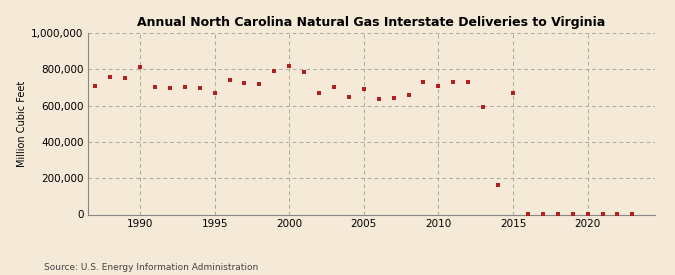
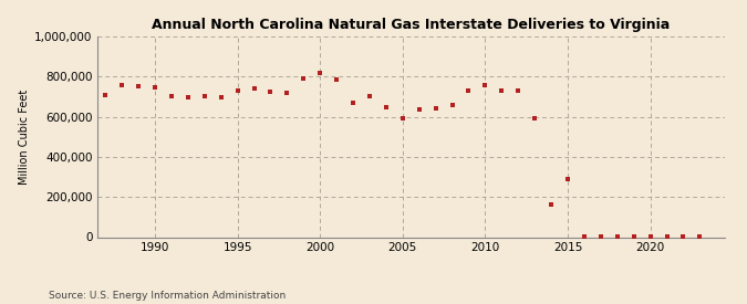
1990: 810,000 -> 740,000
1995: 670,000 -> 730,000
2005: 690,000 -> 590,000
2010: 710,000 -> 760,000
2015: 670,000 -> 290,000
